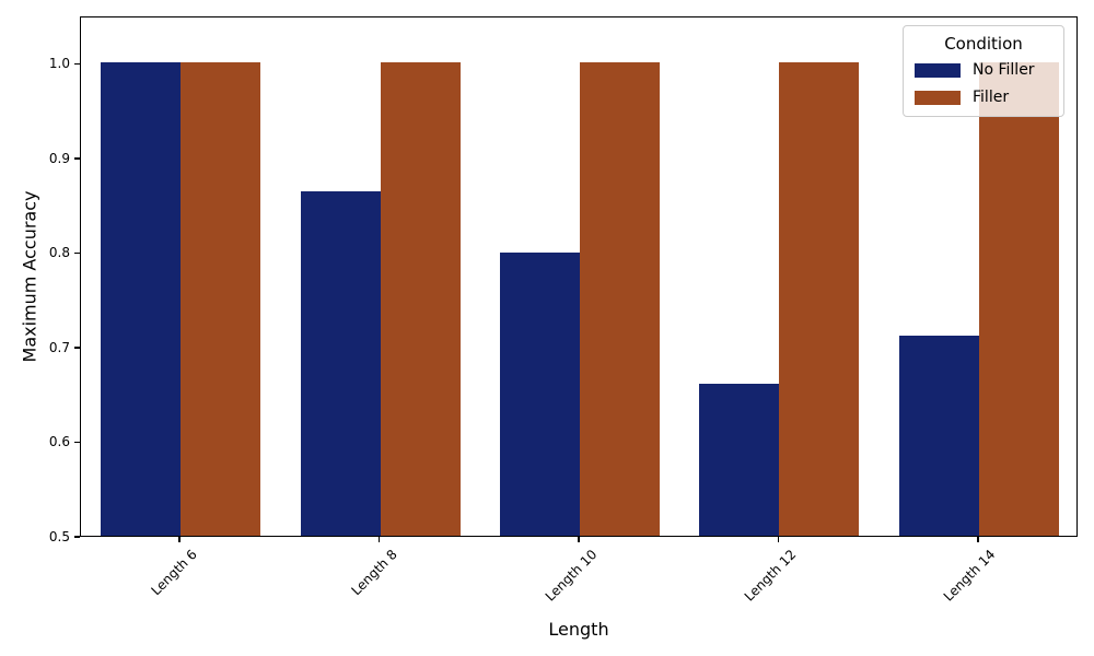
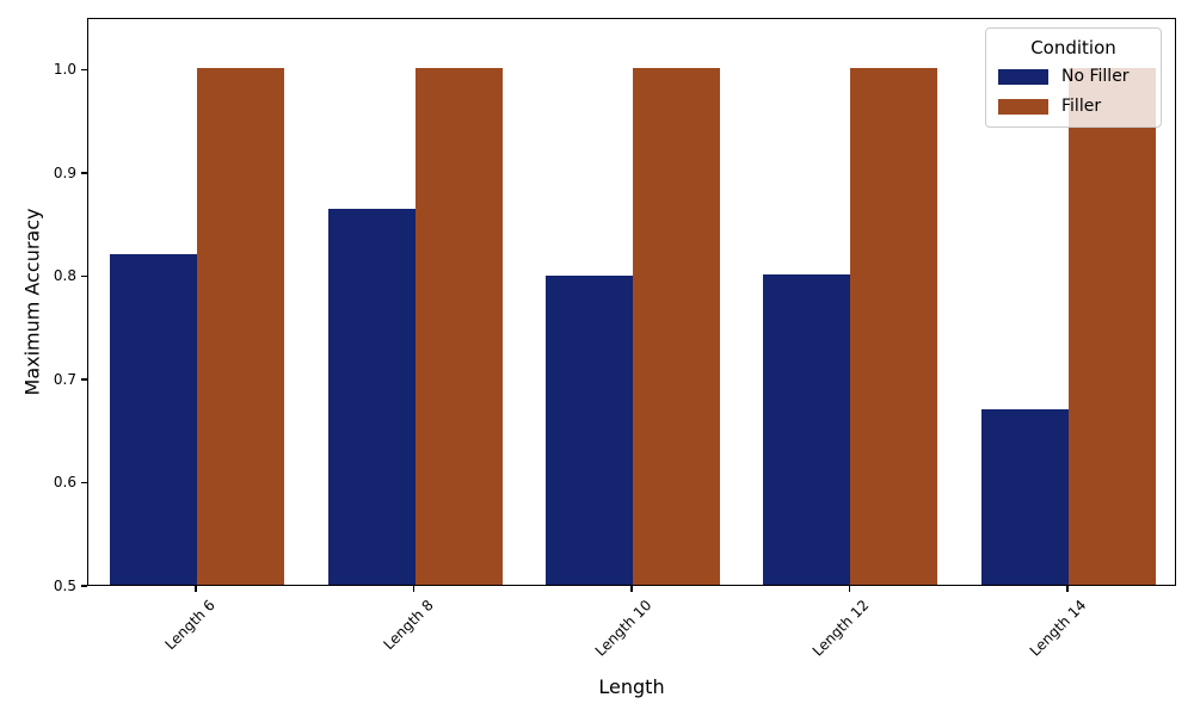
No Filler/Length 6: 1.00 -> 0.82
No Filler/Length 12: 0.66 -> 0.80
No Filler/Length 14: 0.71 -> 0.67
